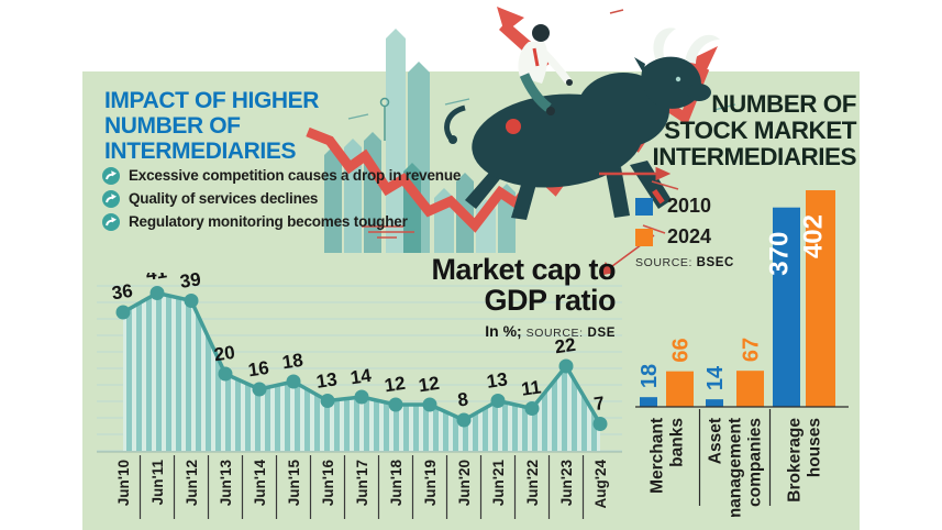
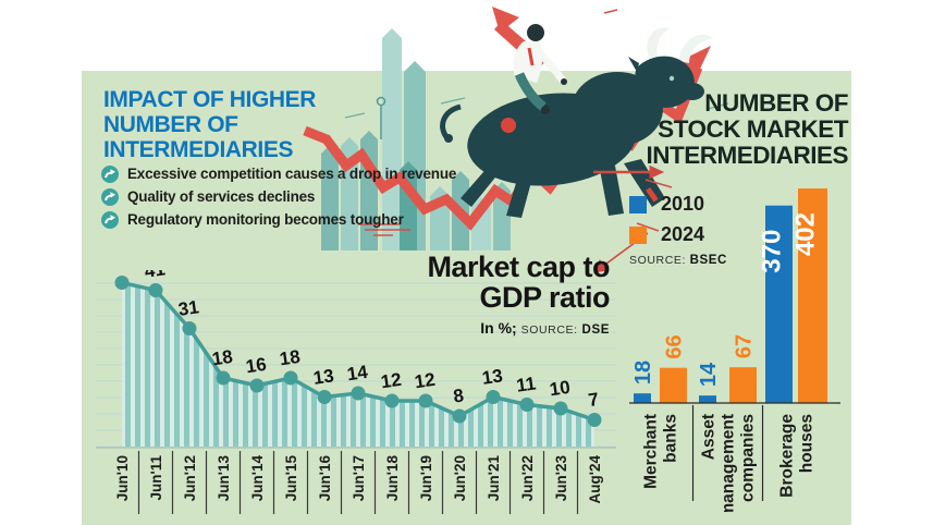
Market cap to GDP ratio/Jun'10: 36 -> 43
Market cap to GDP ratio/Jun'12: 39 -> 31
Market cap to GDP ratio/Jun'13: 20 -> 18
Market cap to GDP ratio/Jun'23: 22 -> 10
